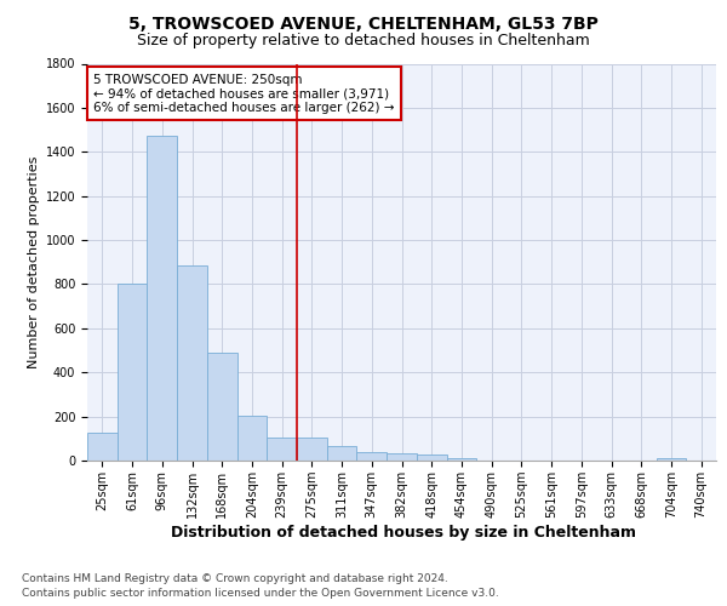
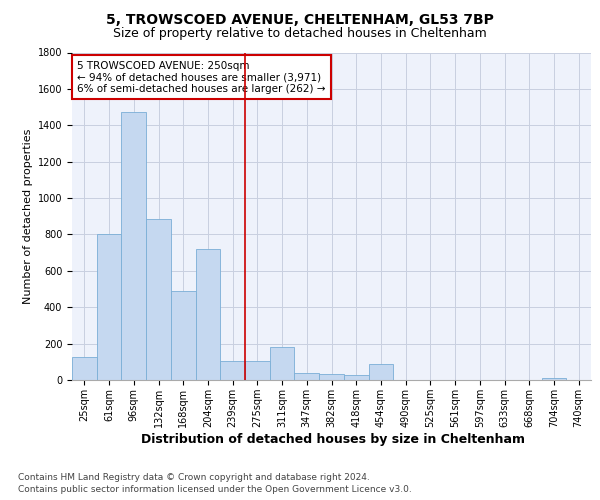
204sqm: 200 -> 720
311sqm: 60 -> 180
454sqm: 10 -> 90
